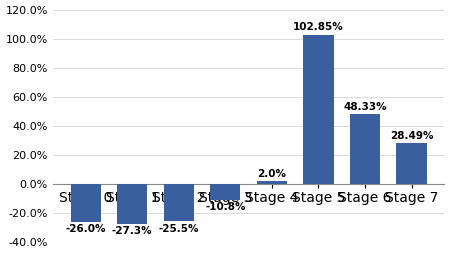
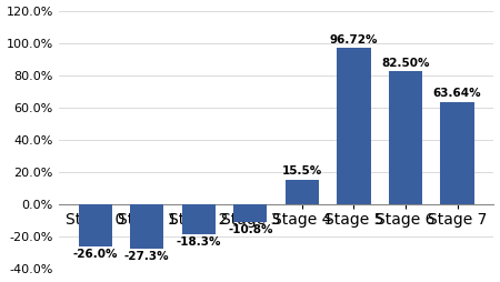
Stage 2: -25.5% -> -18.3%
Stage 4: 2.0% -> 15.5%
Stage 5: 102.85% -> 96.72%
Stage 6: 48.33% -> 82.50%
Stage 7: 28.49% -> 63.64%
